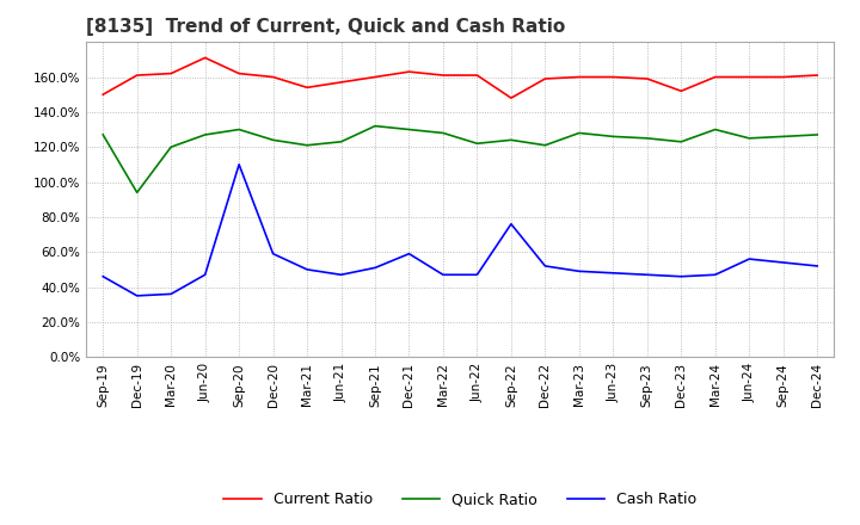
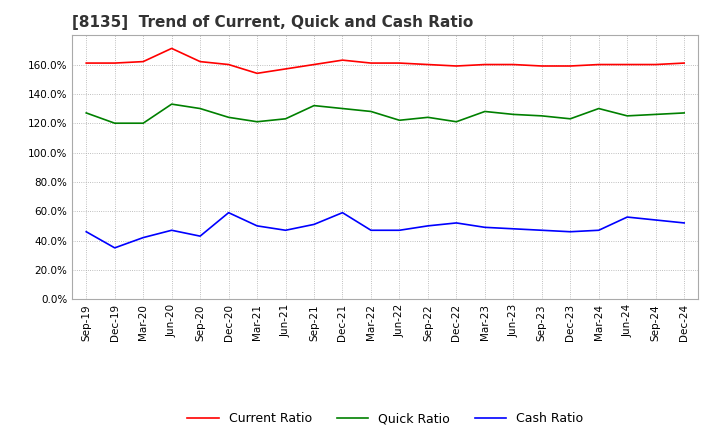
Current Ratio/Sep-19: 150% -> 161%
Quick Ratio/Dec-19: 94% -> 120%
Cash Ratio/Mar-20: 36% -> 42%
Quick Ratio/Jun-20: 127% -> 133%
Cash Ratio/Sep-20: 110% -> 43%
Current Ratio/Sep-22: 148% -> 160%
Cash Ratio/Sep-22: 76% -> 50%
Current Ratio/Dec-23: 152% -> 159%
